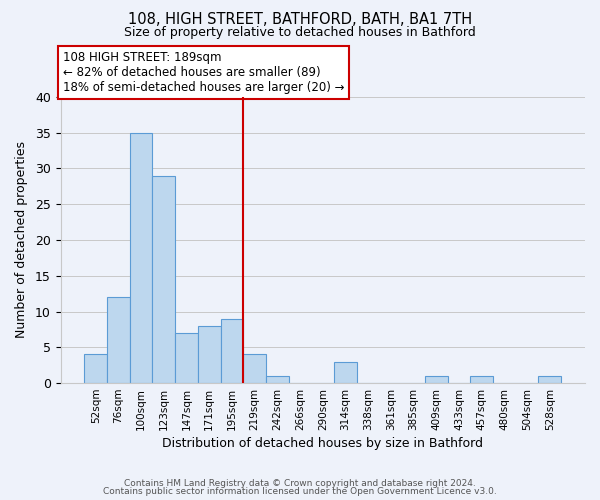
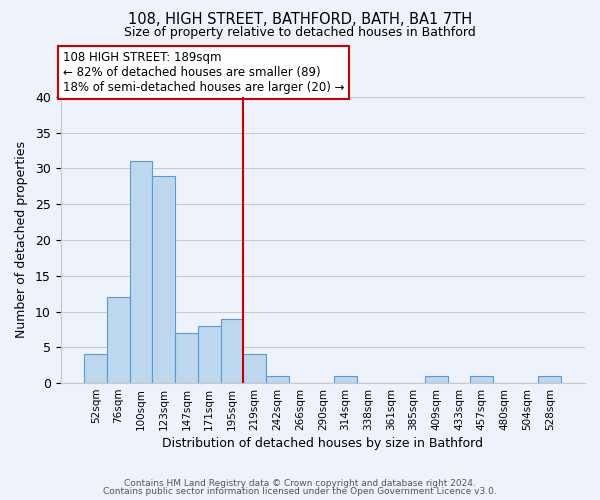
100sqm: 35 -> 31
314sqm: 3 -> 1
